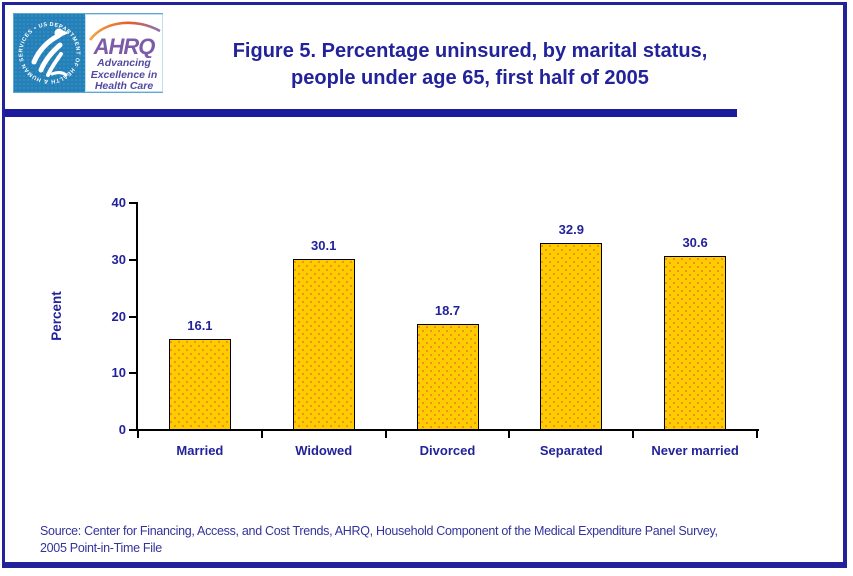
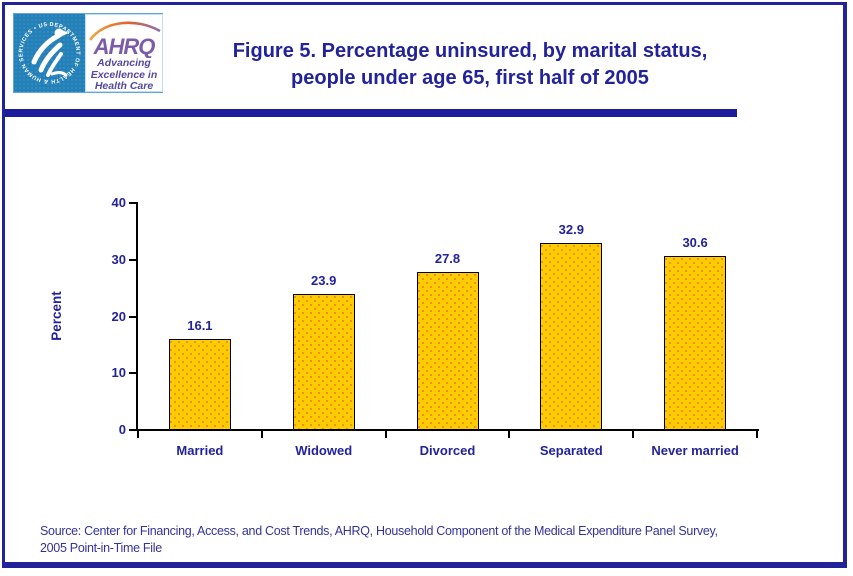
Widowed: 30.1 -> 23.9
Divorced: 18.7 -> 27.8
